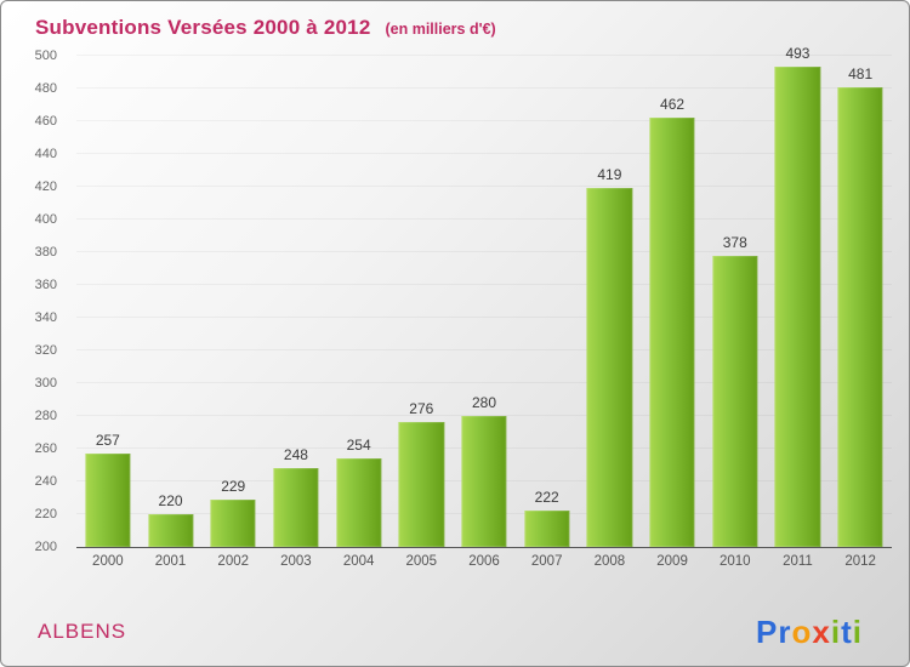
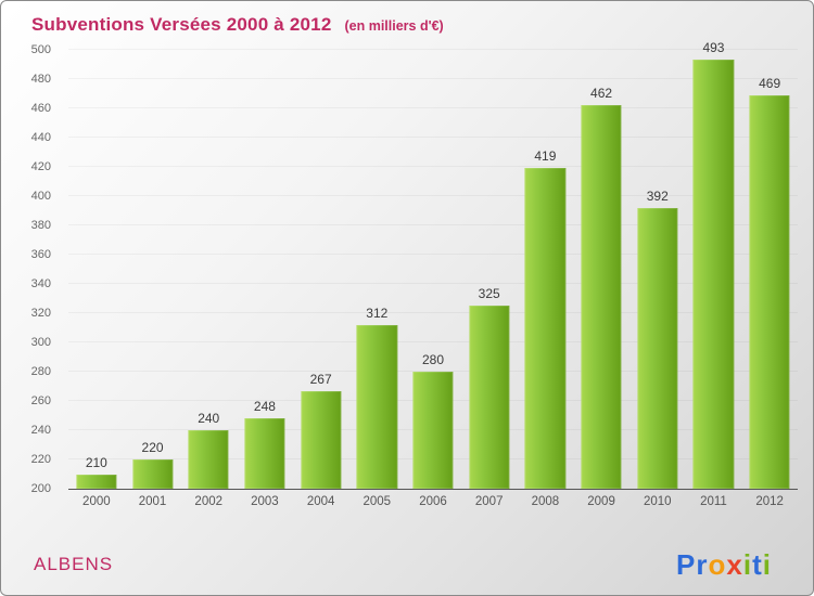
2000: 257 -> 210
2002: 229 -> 240
2004: 254 -> 267
2005: 276 -> 312
2007: 222 -> 325
2010: 378 -> 392
2012: 481 -> 469
